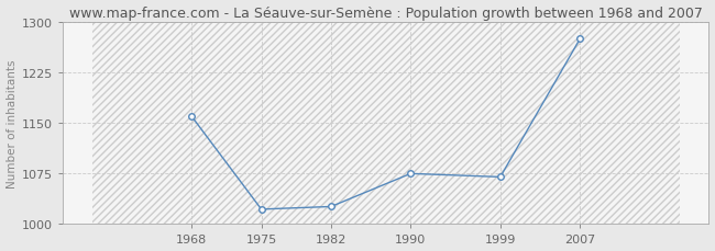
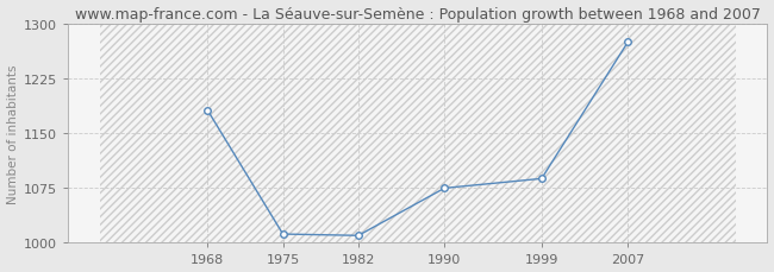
1968: 1160 -> 1182
1975: 1022 -> 1012
1982: 1026 -> 1010
1999: 1070 -> 1088
